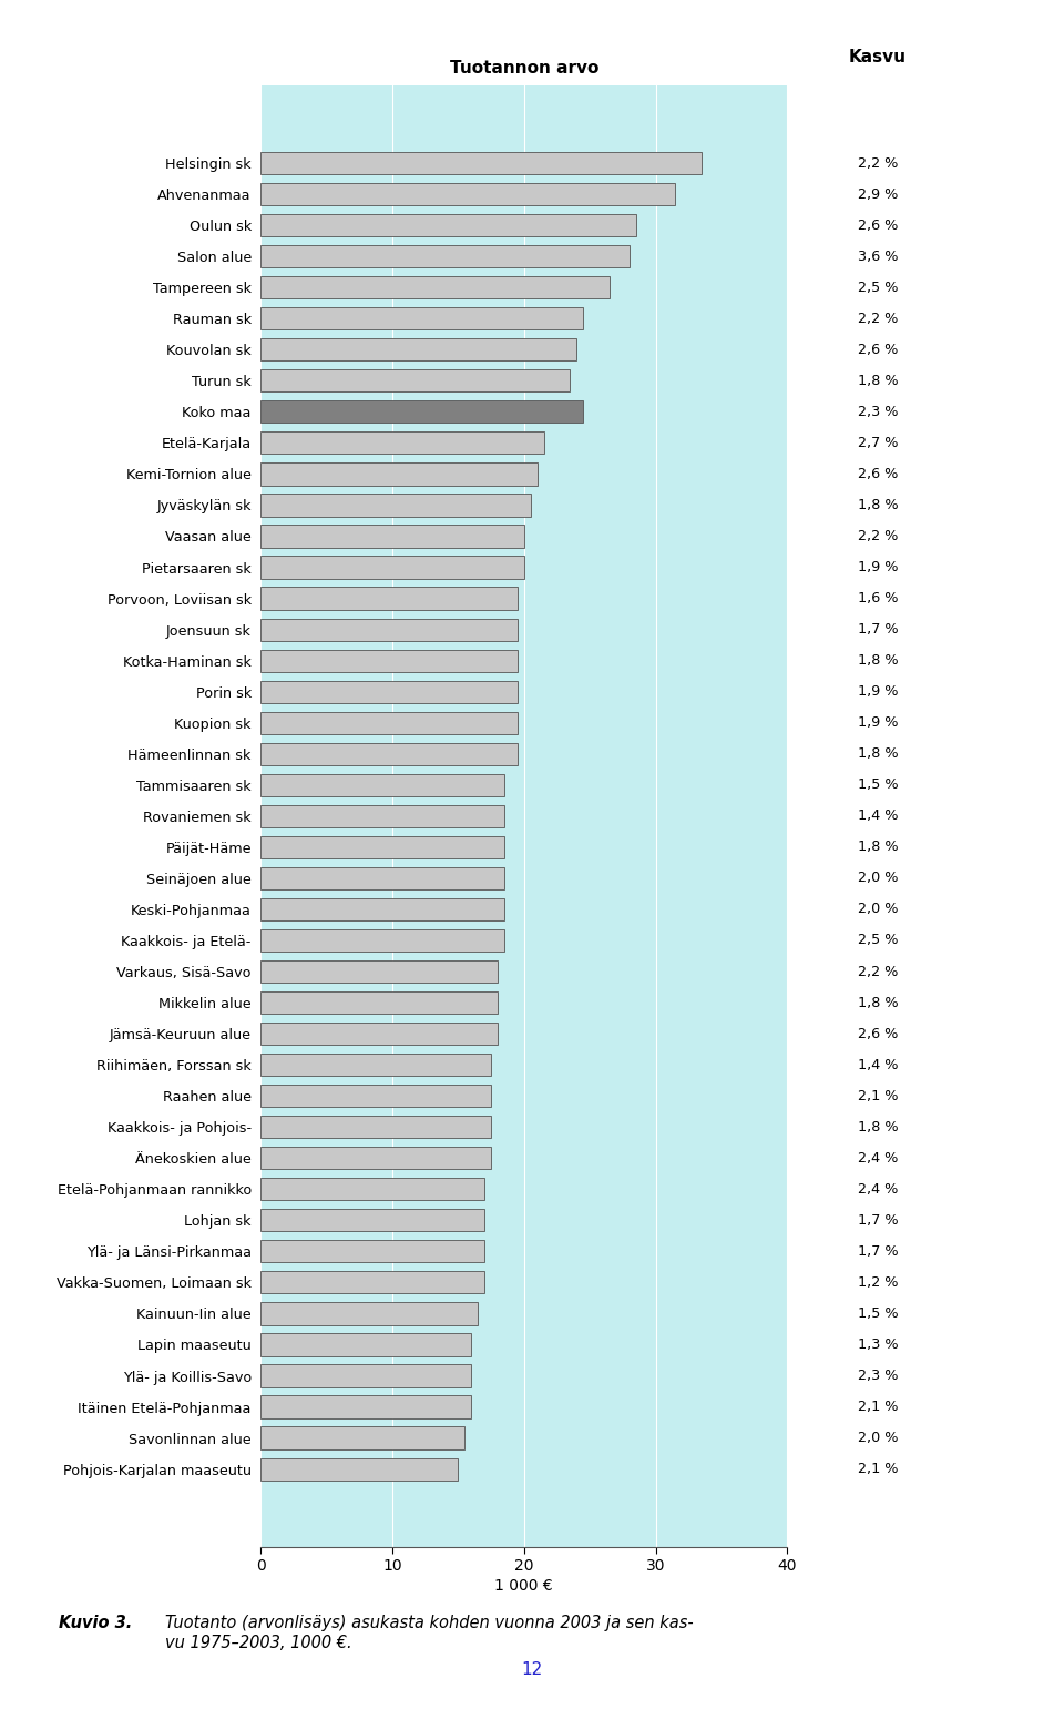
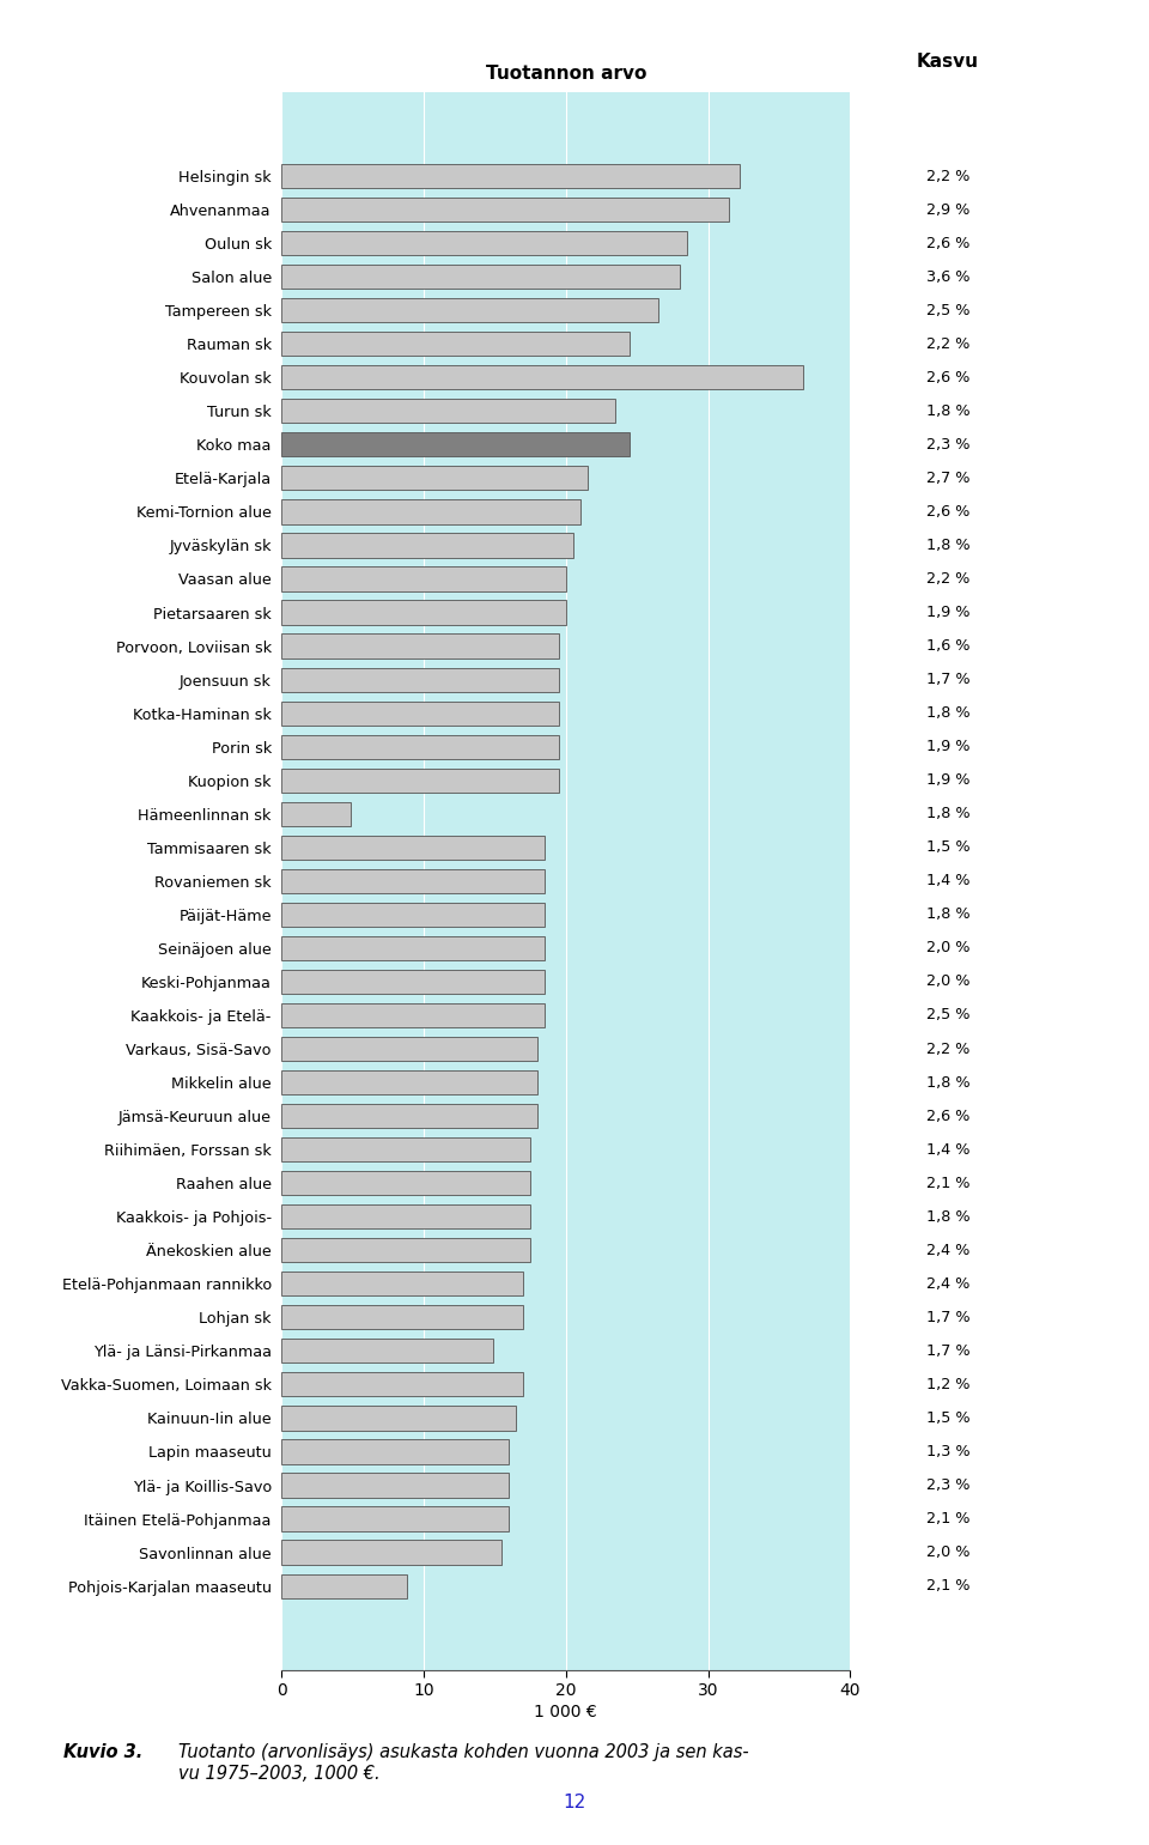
Helsingin sk: 33.5 -> 32.2
Kouvolan sk: 24.0 -> 36.7
Hämeenlinnan sk: 19.5 -> 4.9
Ylä- ja Länsi-Pirkanmaa: 17.0 -> 14.9
Pohjois-Karjalan maaseutu: 15.0 -> 8.8
